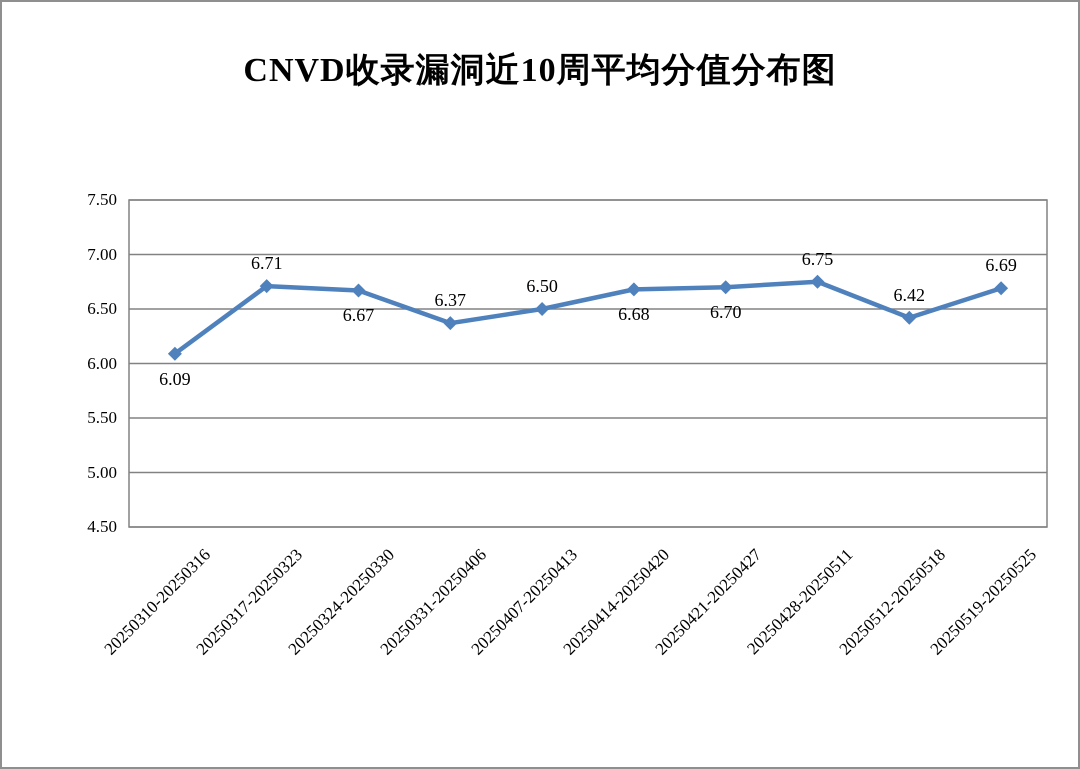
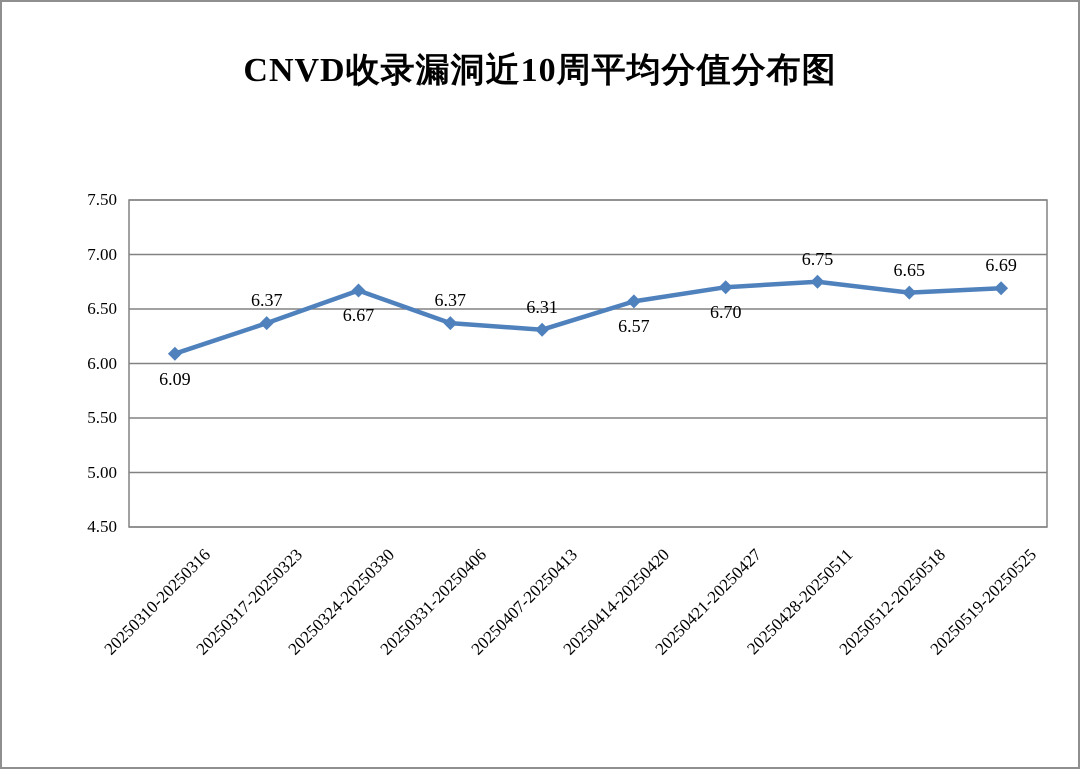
20250317-20250323: 6.71 -> 6.37
20250407-20250413: 6.50 -> 6.31
20250414-20250420: 6.68 -> 6.57
20250512-20250518: 6.42 -> 6.65
